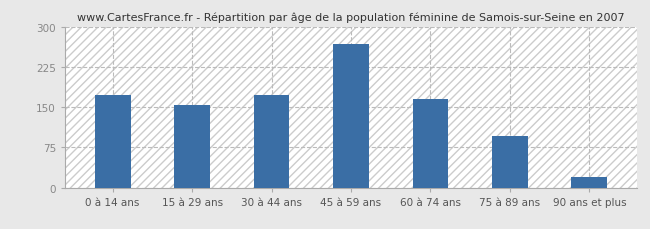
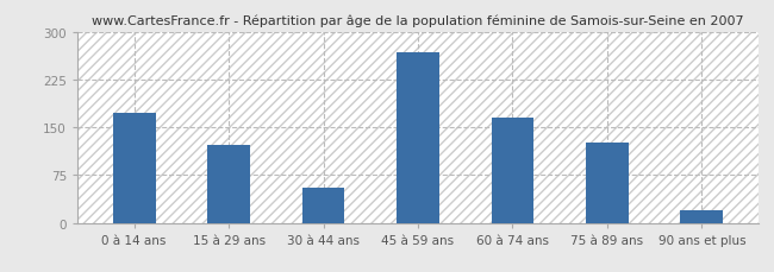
15 à 29 ans: 153 -> 122
30 à 44 ans: 173 -> 56
75 à 89 ans: 96 -> 126
